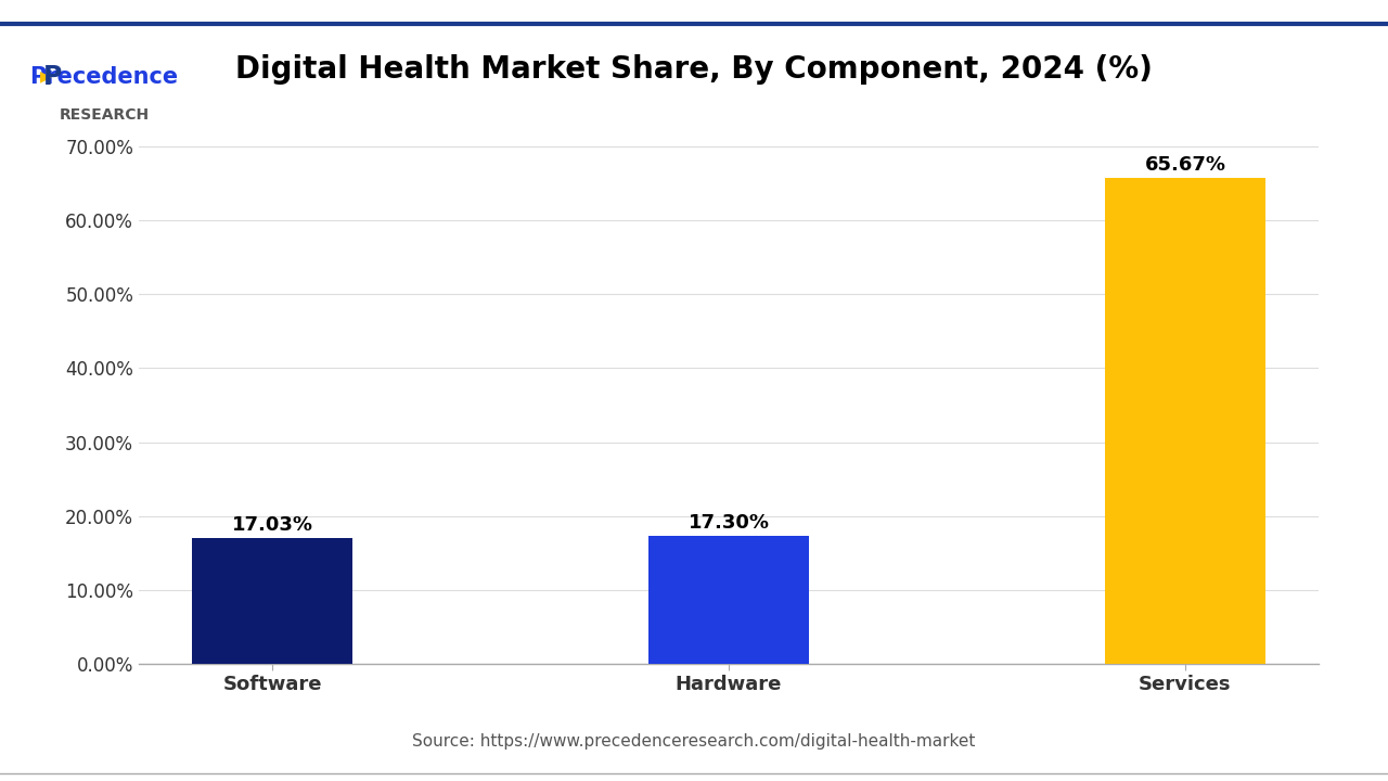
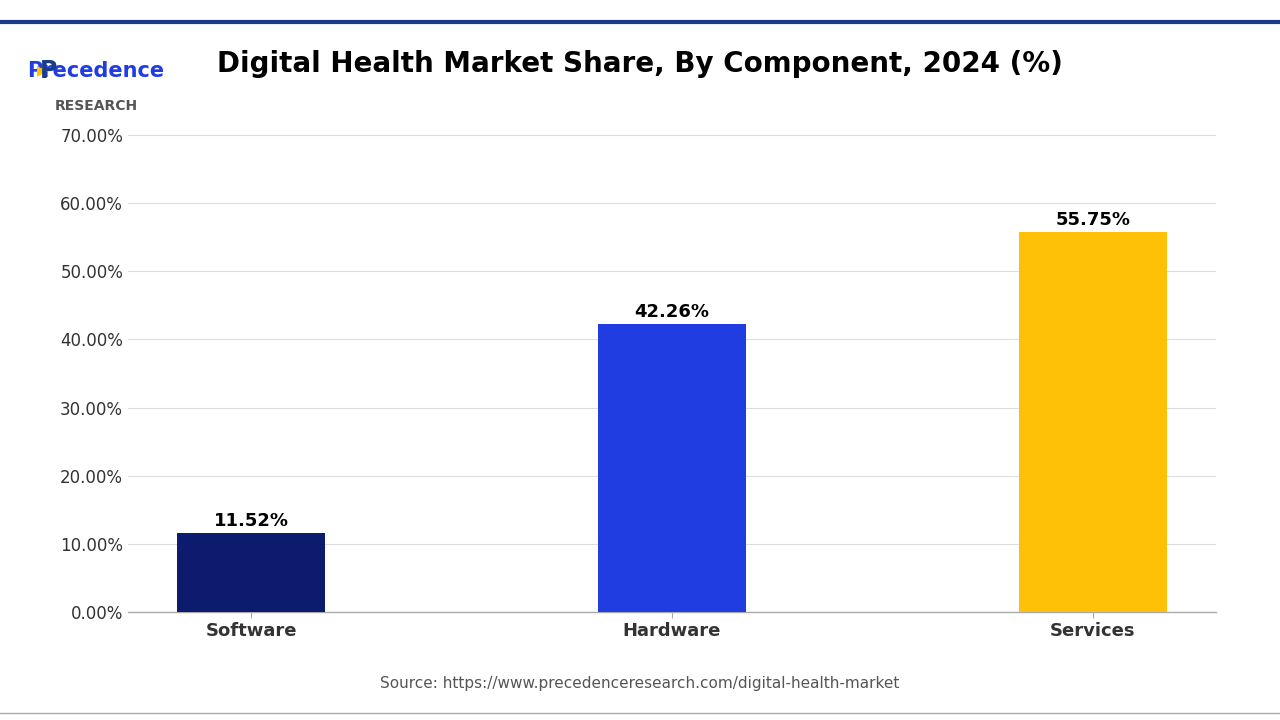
Software: 17.03% -> 11.52%
Hardware: 17.30% -> 42.26%
Services: 65.67% -> 55.75%
